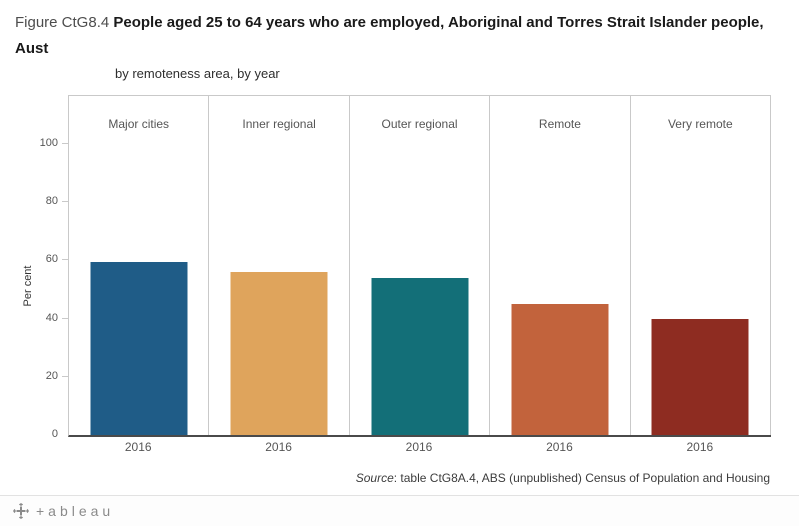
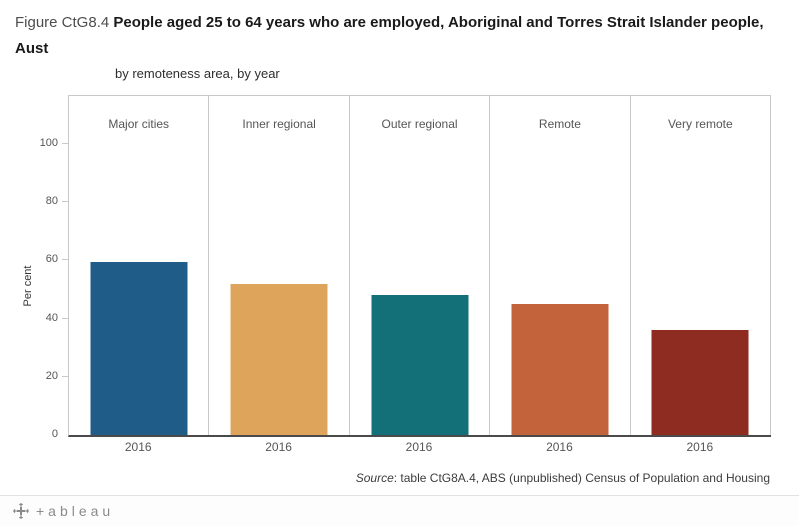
Inner regional: 56 -> 52
Outer regional: 54 -> 48
Very remote: 40 -> 36
